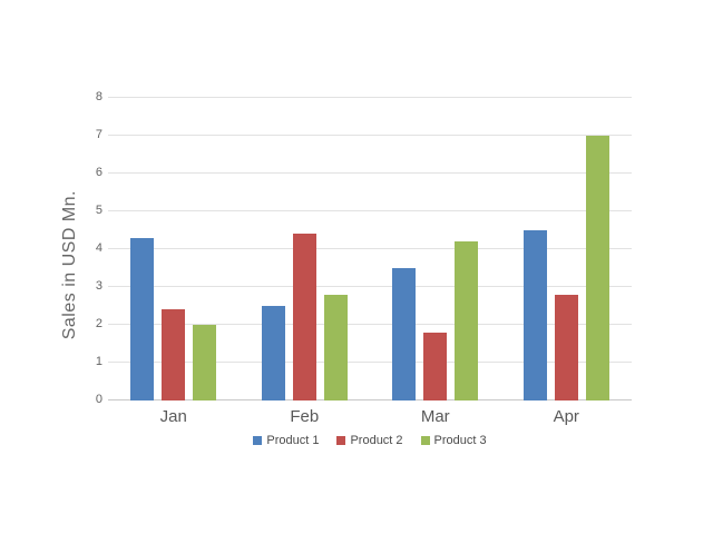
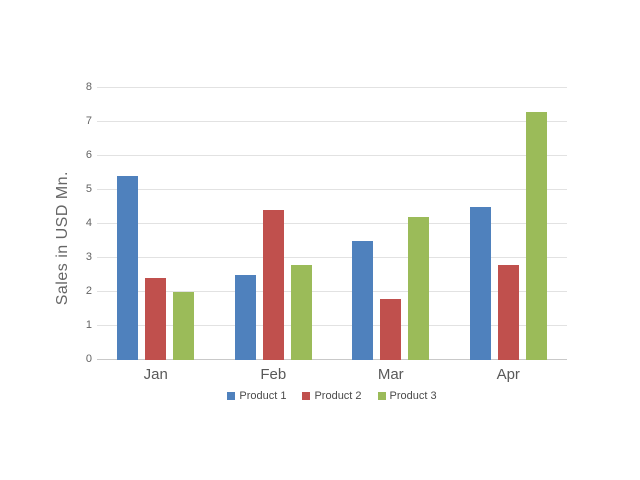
Product 1/Jan: 4.3 -> 5.4
Product 3/Apr: 7.0 -> 7.3
